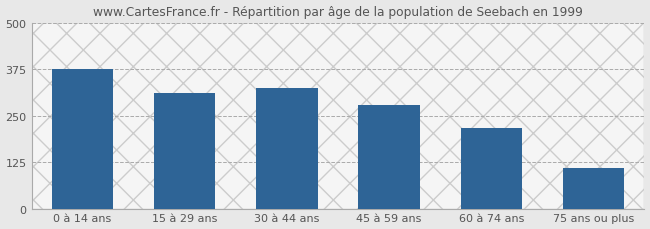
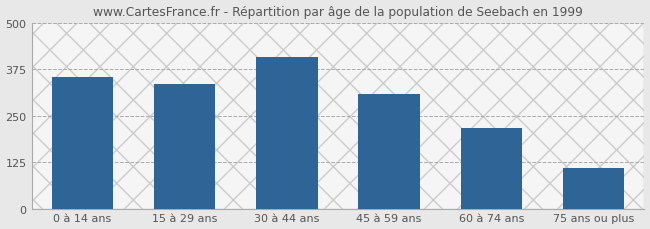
0 à 14 ans: 375 -> 355
15 à 29 ans: 310 -> 335
30 à 44 ans: 325 -> 407
45 à 59 ans: 280 -> 308
